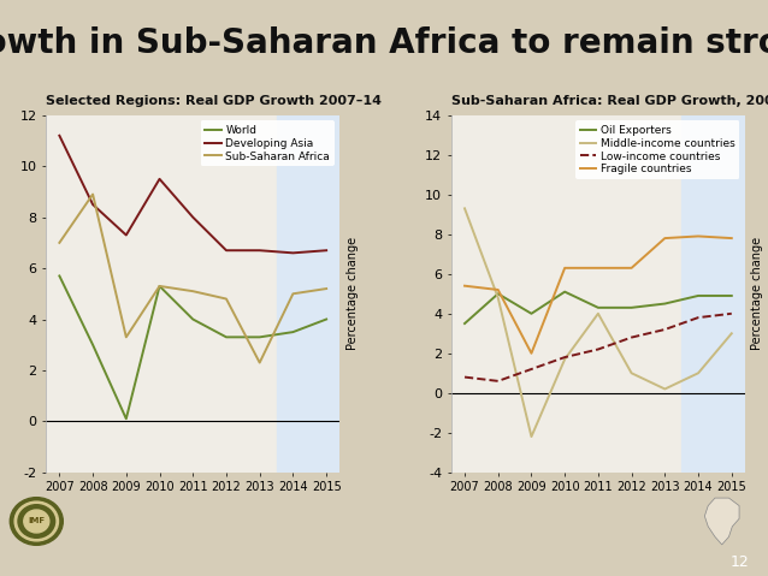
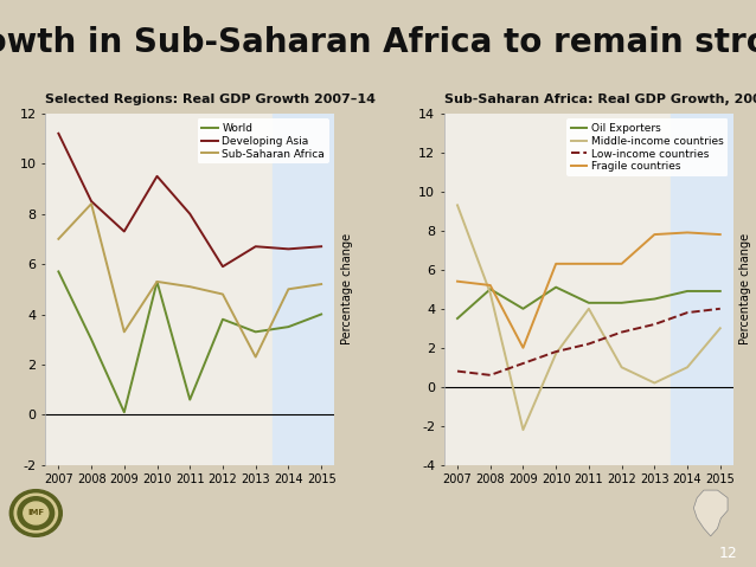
Selected Regions: Real GDP Growth 2007–14/Sub-Saharan Africa/2008: 8.9 -> 8.4
Selected Regions: Real GDP Growth 2007–14/World/2011: 4.0 -> 0.6
Selected Regions: Real GDP Growth 2007–14/World/2012: 3.3 -> 3.8
Selected Regions: Real GDP Growth 2007–14/Developing Asia/2012: 6.7 -> 5.9
